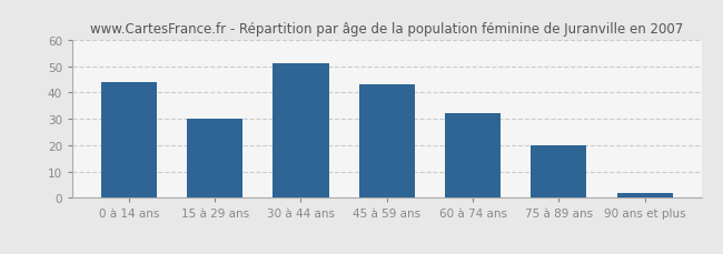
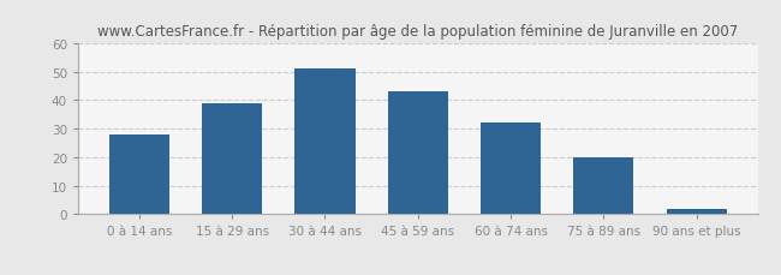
0 à 14 ans: 44 -> 28
15 à 29 ans: 30 -> 39
